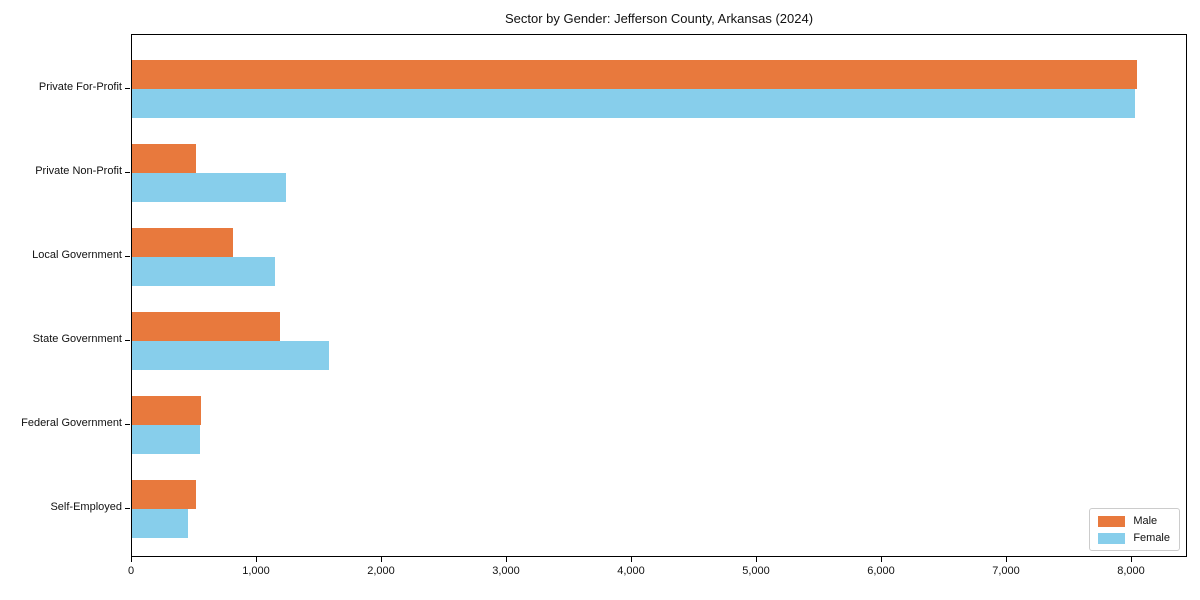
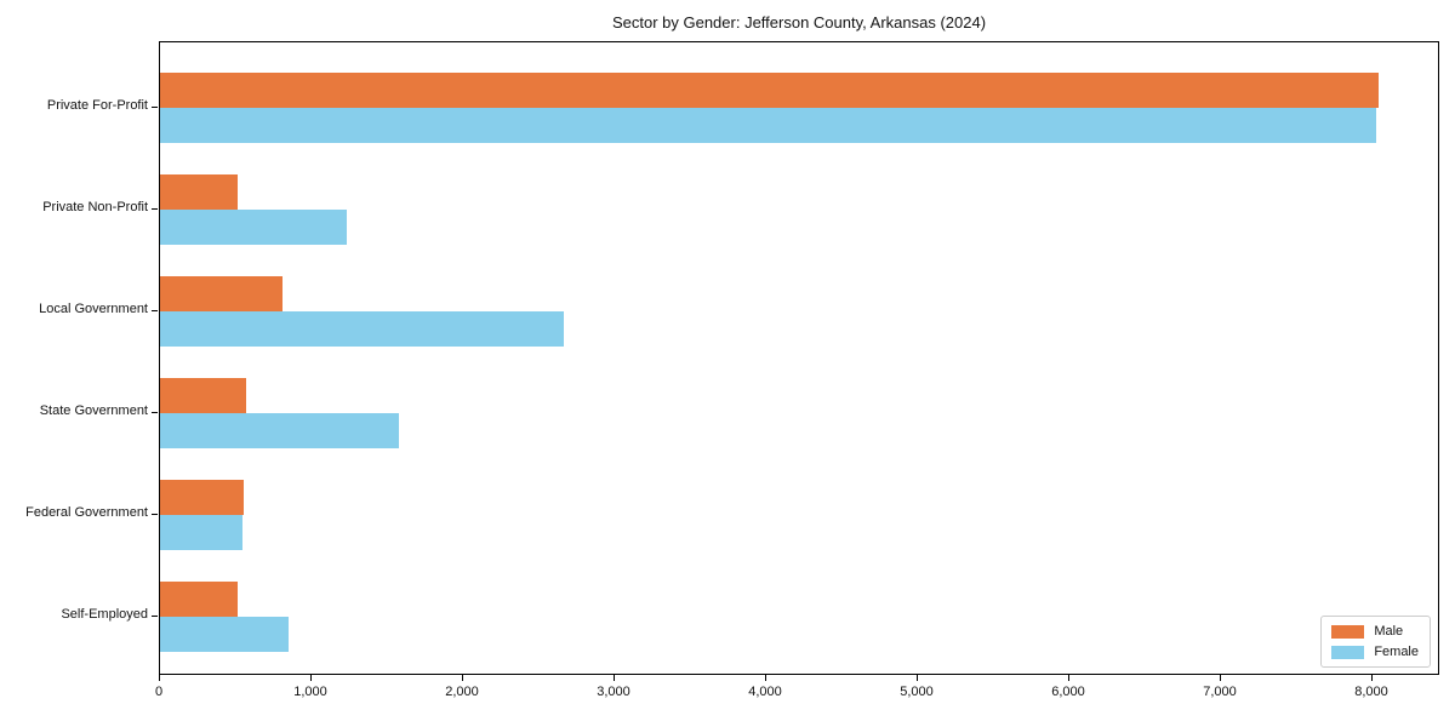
Female/Local Government: 1140 -> 2660
Male/State Government: 1180 -> 570
Female/Self-Employed: 450 -> 850
